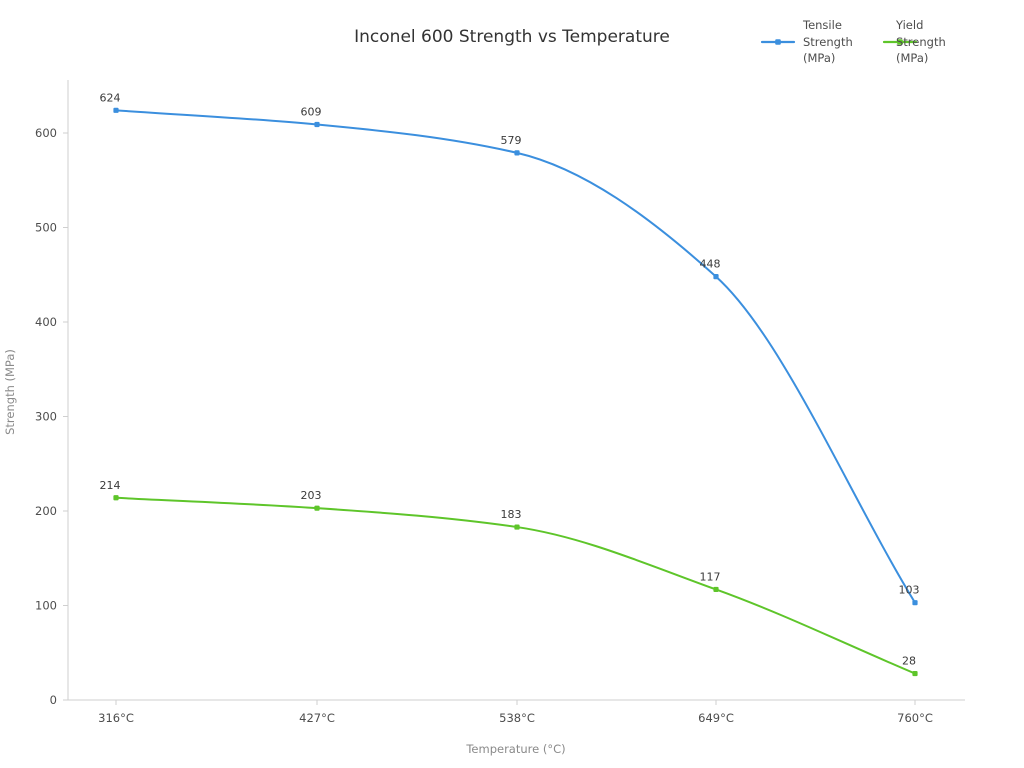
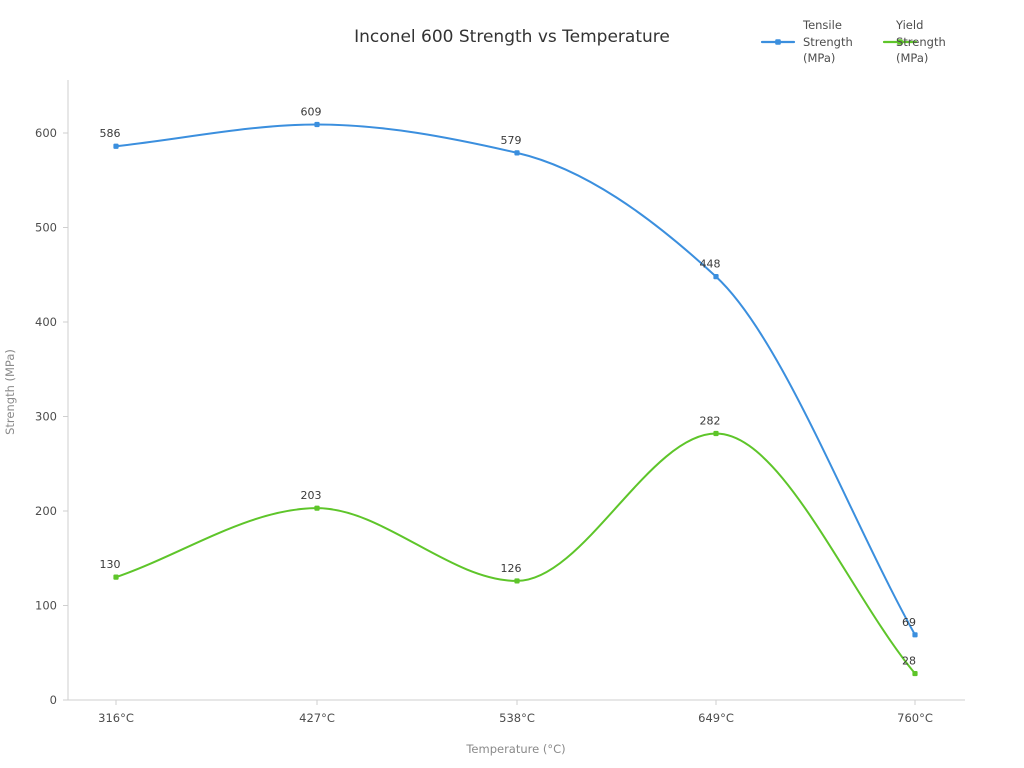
Tensile Strength (MPa)/316°C: 624 -> 586
Yield Strength (MPa)/316°C: 214 -> 130
Yield Strength (MPa)/538°C: 183 -> 126
Yield Strength (MPa)/649°C: 117 -> 282
Tensile Strength (MPa)/760°C: 103 -> 69
